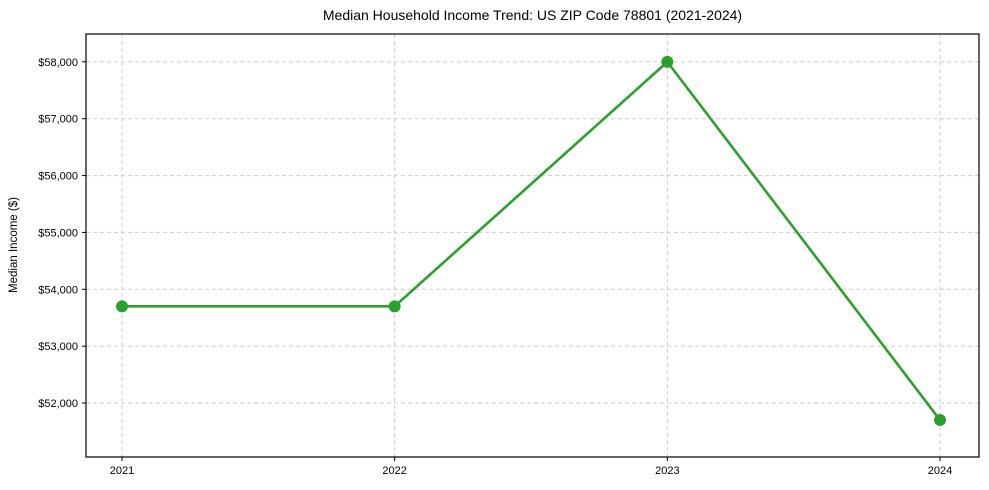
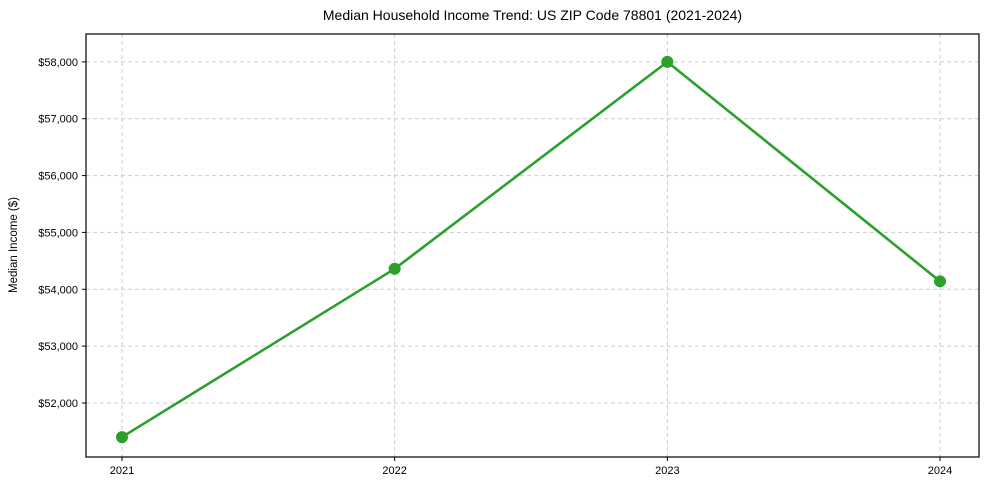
2021: $53700 -> $51400
2022: $53700 -> $54400
2024: $51700 -> $54100
